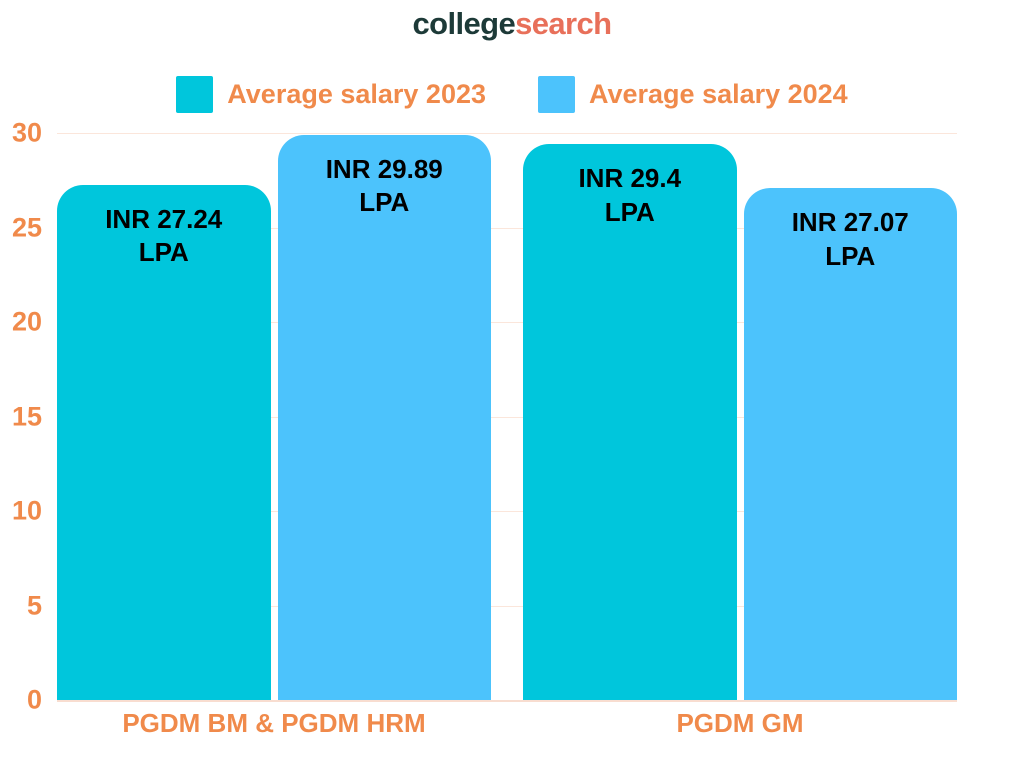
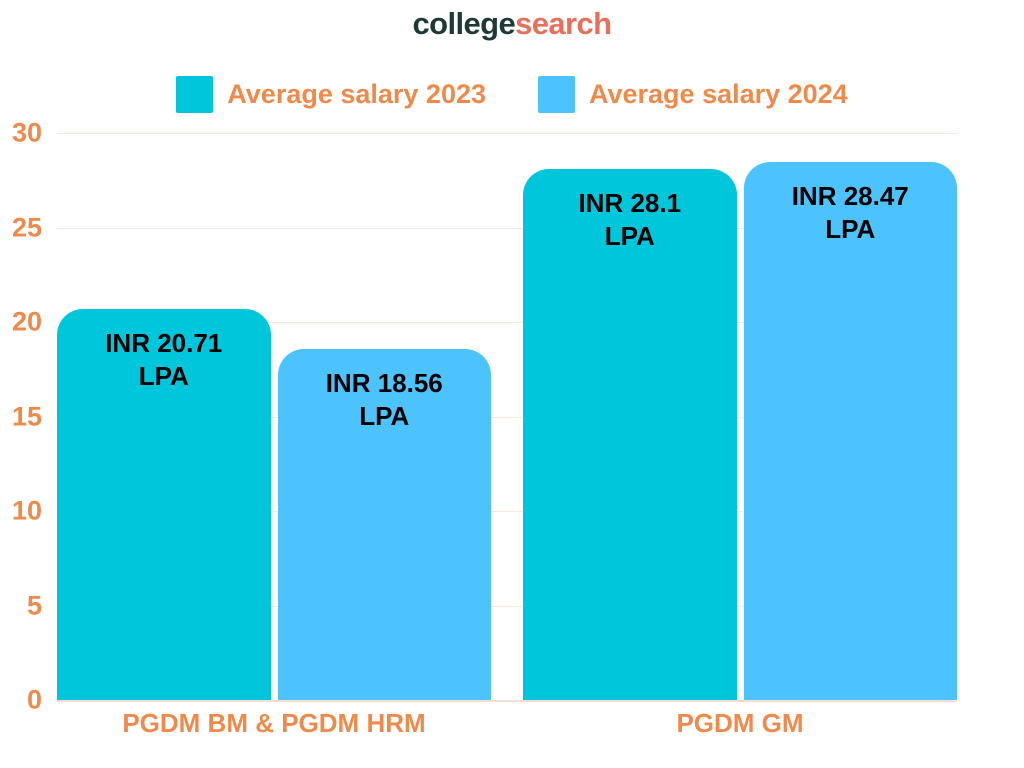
Average salary 2023/PGDM BM & PGDM HRM: 27.24 -> 20.71
Average salary 2024/PGDM BM & PGDM HRM: 29.89 -> 18.56
Average salary 2023/PGDM GM: 29.4 -> 28.1
Average salary 2024/PGDM GM: 27.07 -> 28.47
